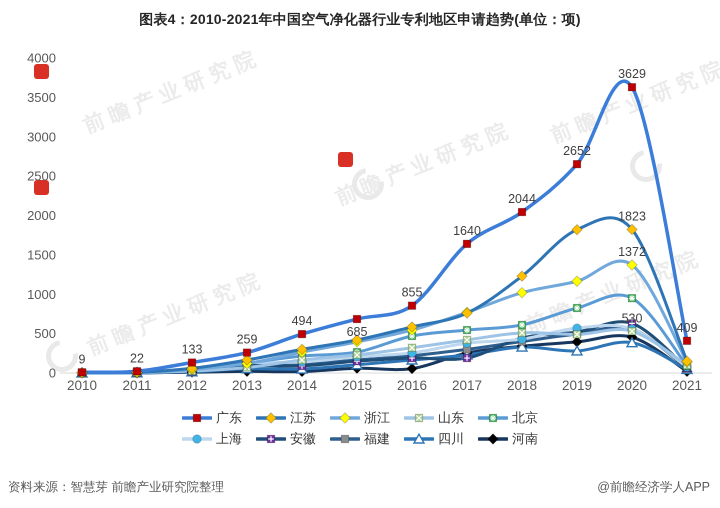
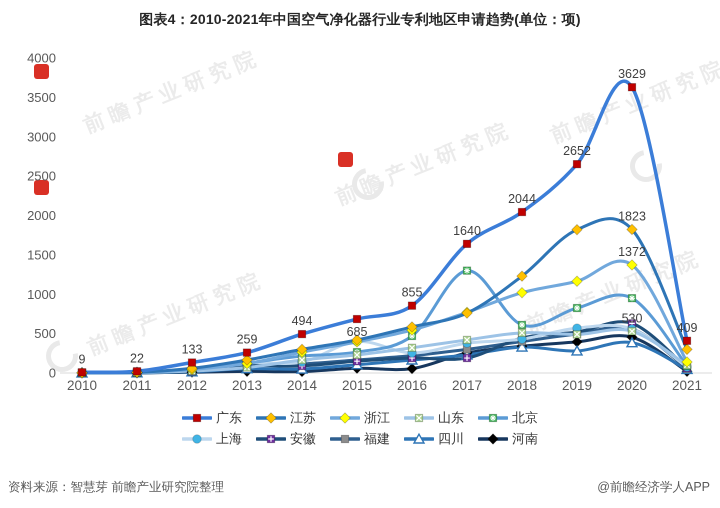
上海/2015: 200 -> 400
北京/2017: 500 -> 1300
江苏/2021: 200 -> 300
